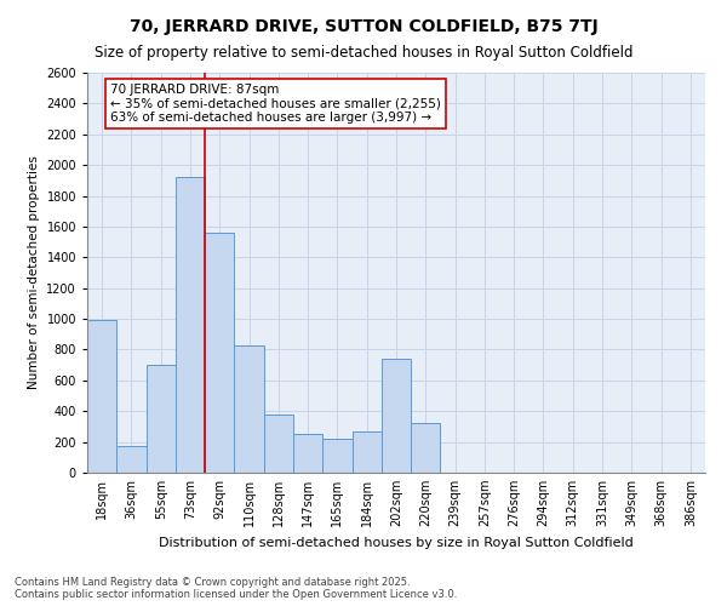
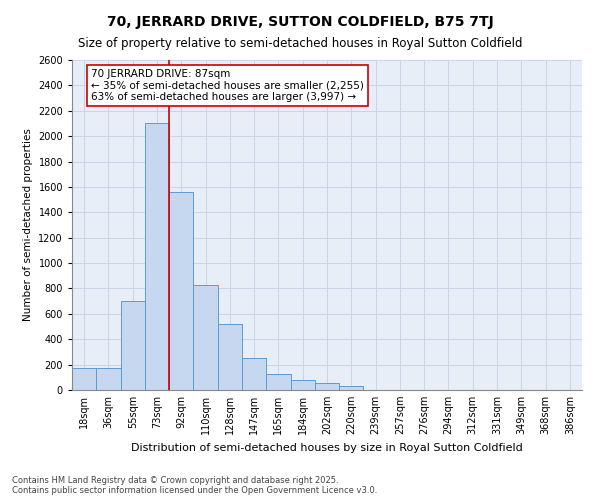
18sqm: 990 -> 180
73sqm: 1920 -> 2100
128sqm: 380 -> 520
165sqm: 220 -> 130
184sqm: 270 -> 80
202sqm: 740 -> 60
220sqm: 320 -> 30
